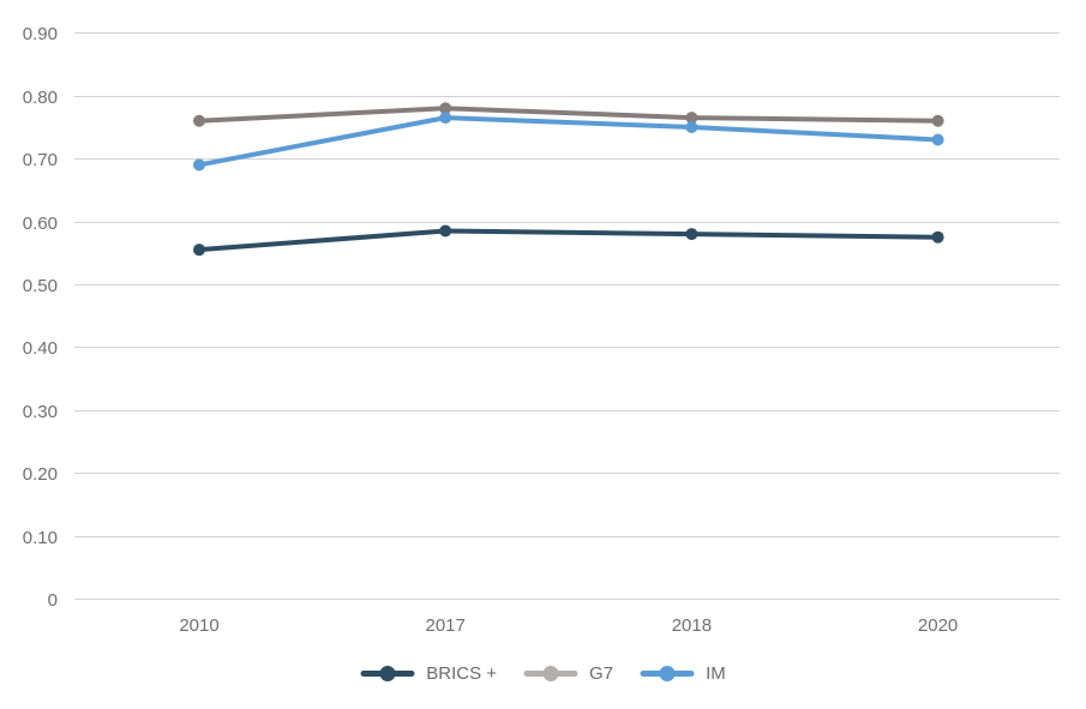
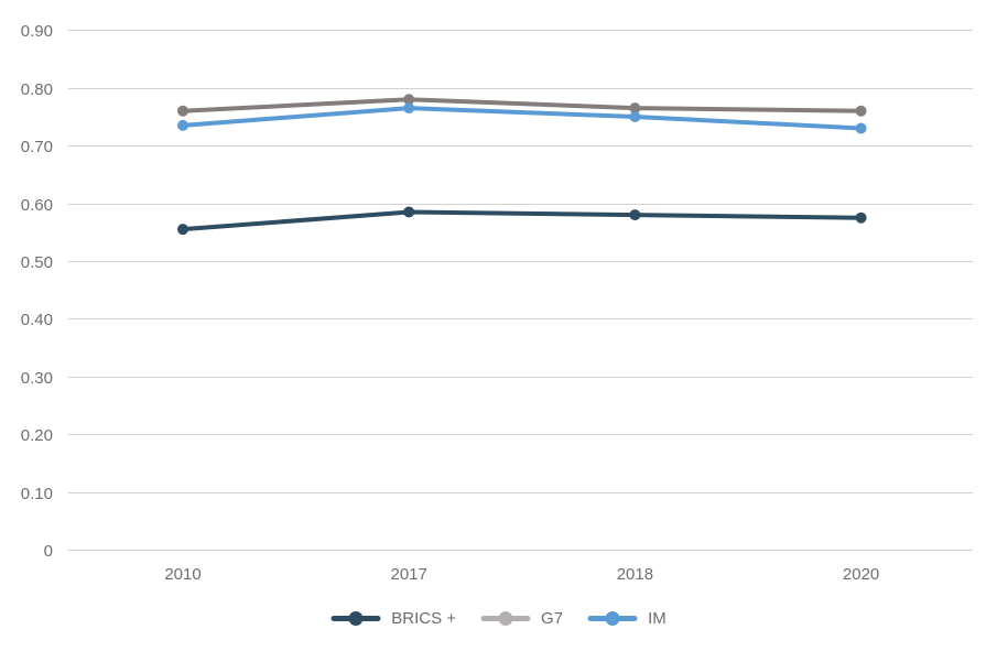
IM/2010: 0.69 -> 0.73
